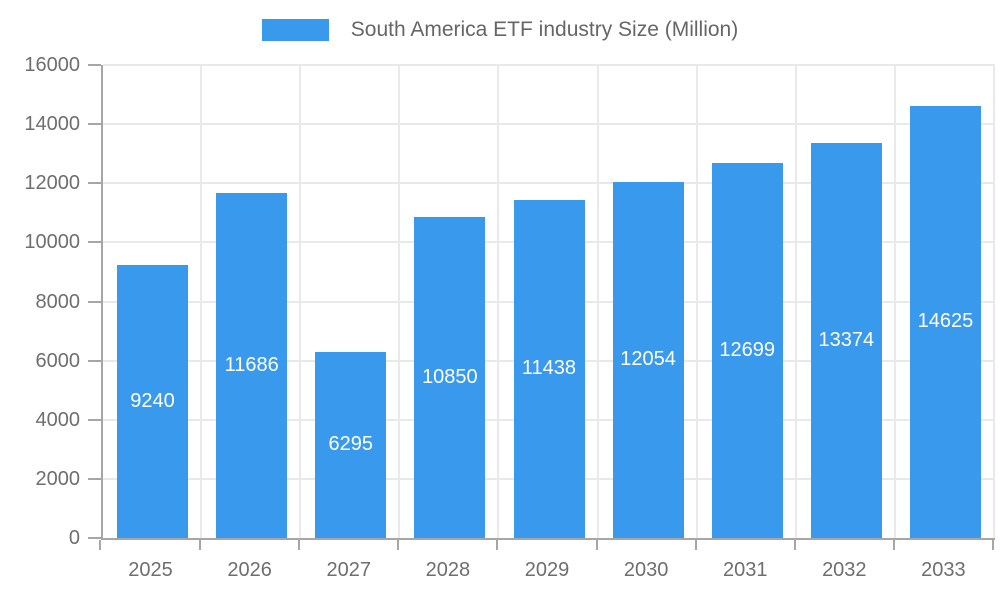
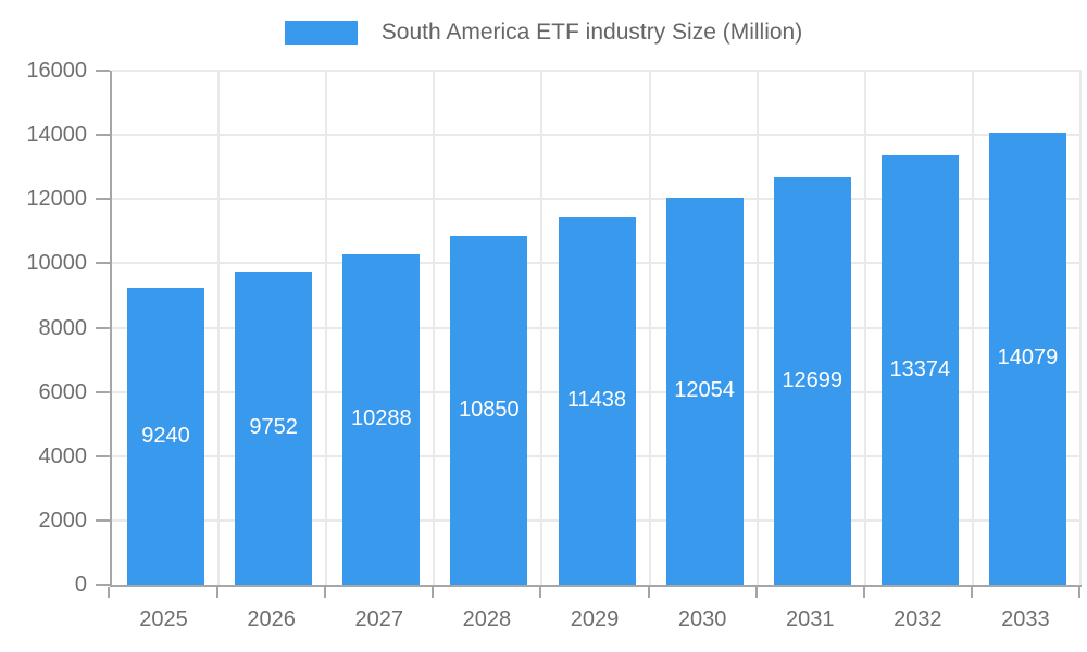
2026: 11686 -> 9752
2027: 6295 -> 10288
2033: 14625 -> 14079
